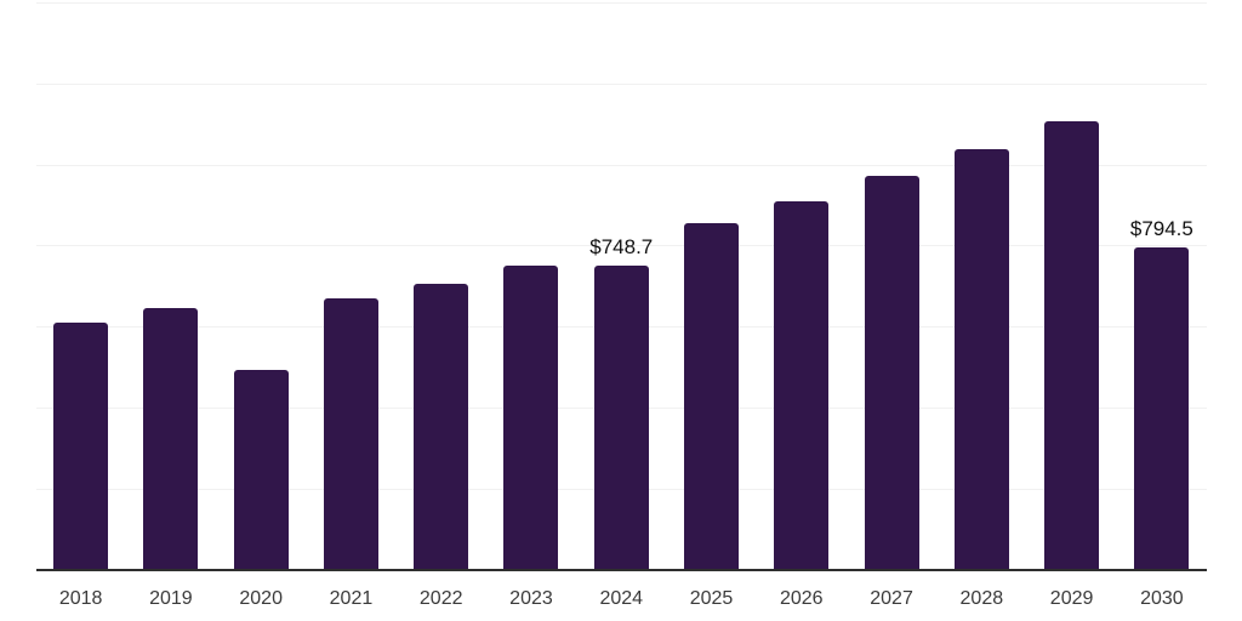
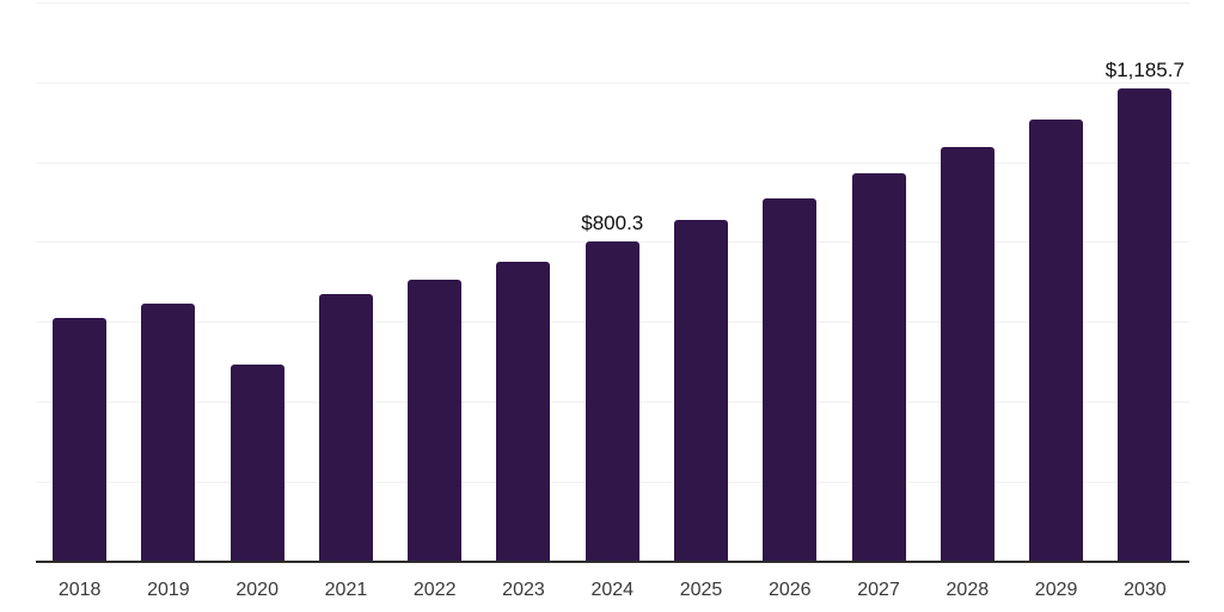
2024: $748.7 -> $800.3
2030: $794.5 -> $1,185.7
